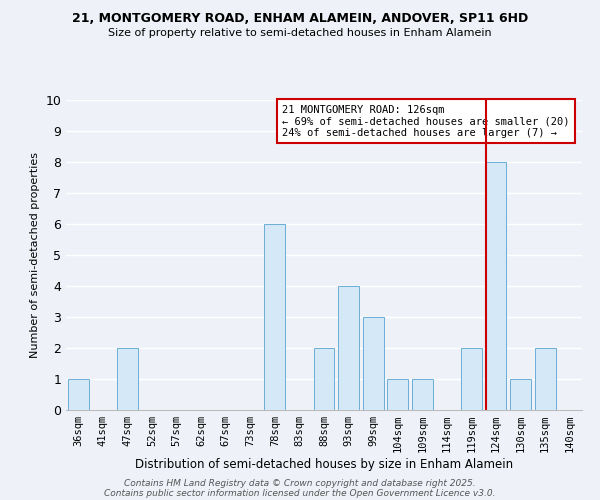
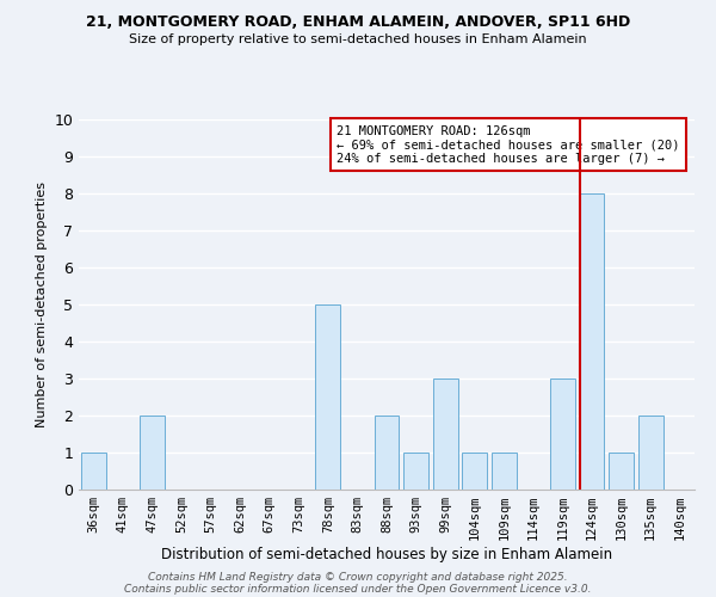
78sqm: 6 -> 5
93sqm: 4 -> 1
119sqm: 2 -> 3
